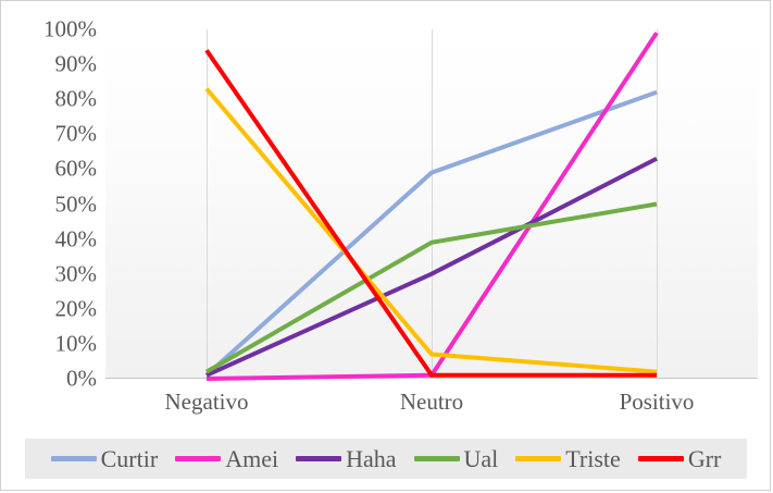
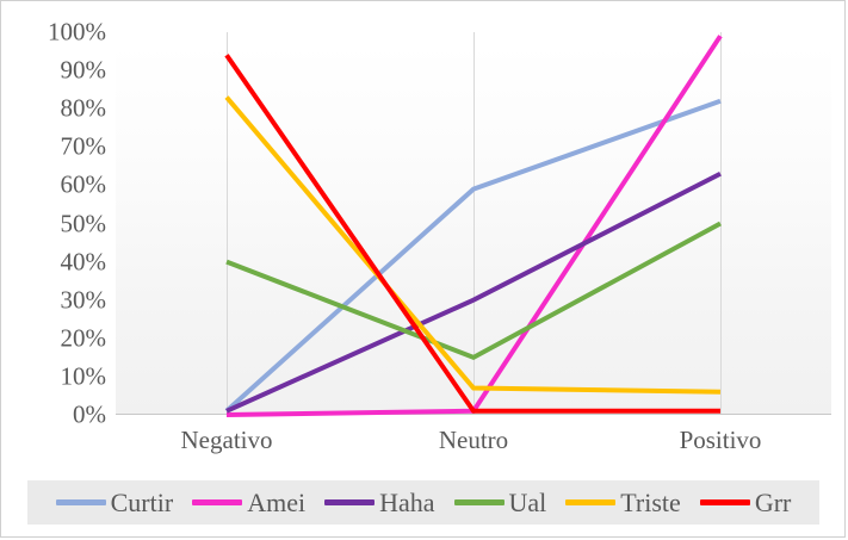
Ual/Negativo: 2% -> 40%
Ual/Neutro: 39% -> 15%
Triste/Positivo: 2% -> 6%
